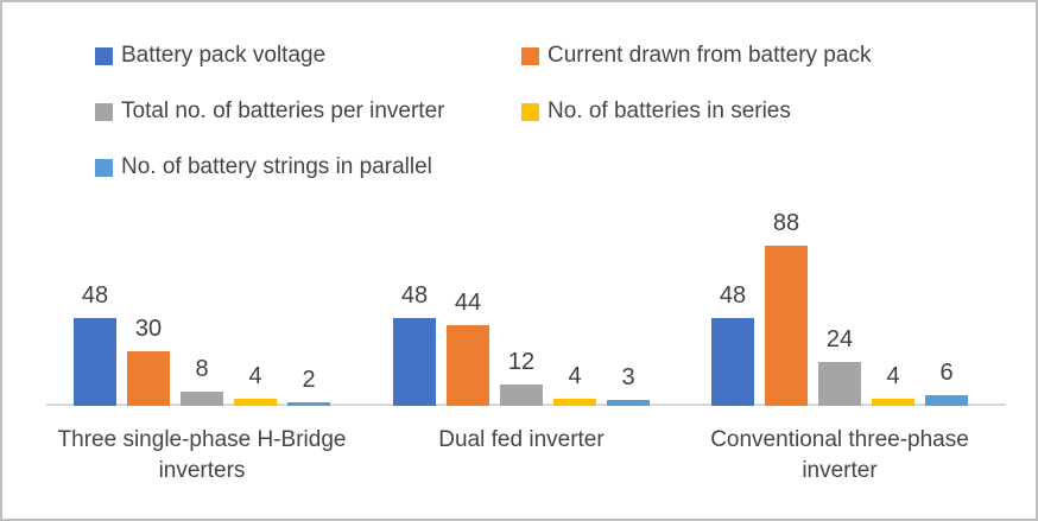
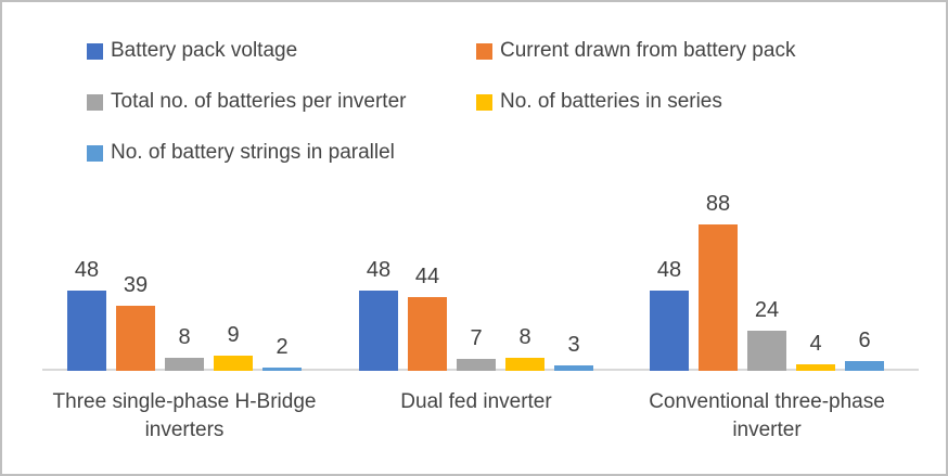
Current drawn from battery pack/Three single-phase H-Bridge inverters: 30 -> 39
No. of batteries in series/Three single-phase H-Bridge inverters: 4 -> 9
Total no. of batteries per inverter/Dual fed inverter: 12 -> 7
No. of batteries in series/Dual fed inverter: 4 -> 8
